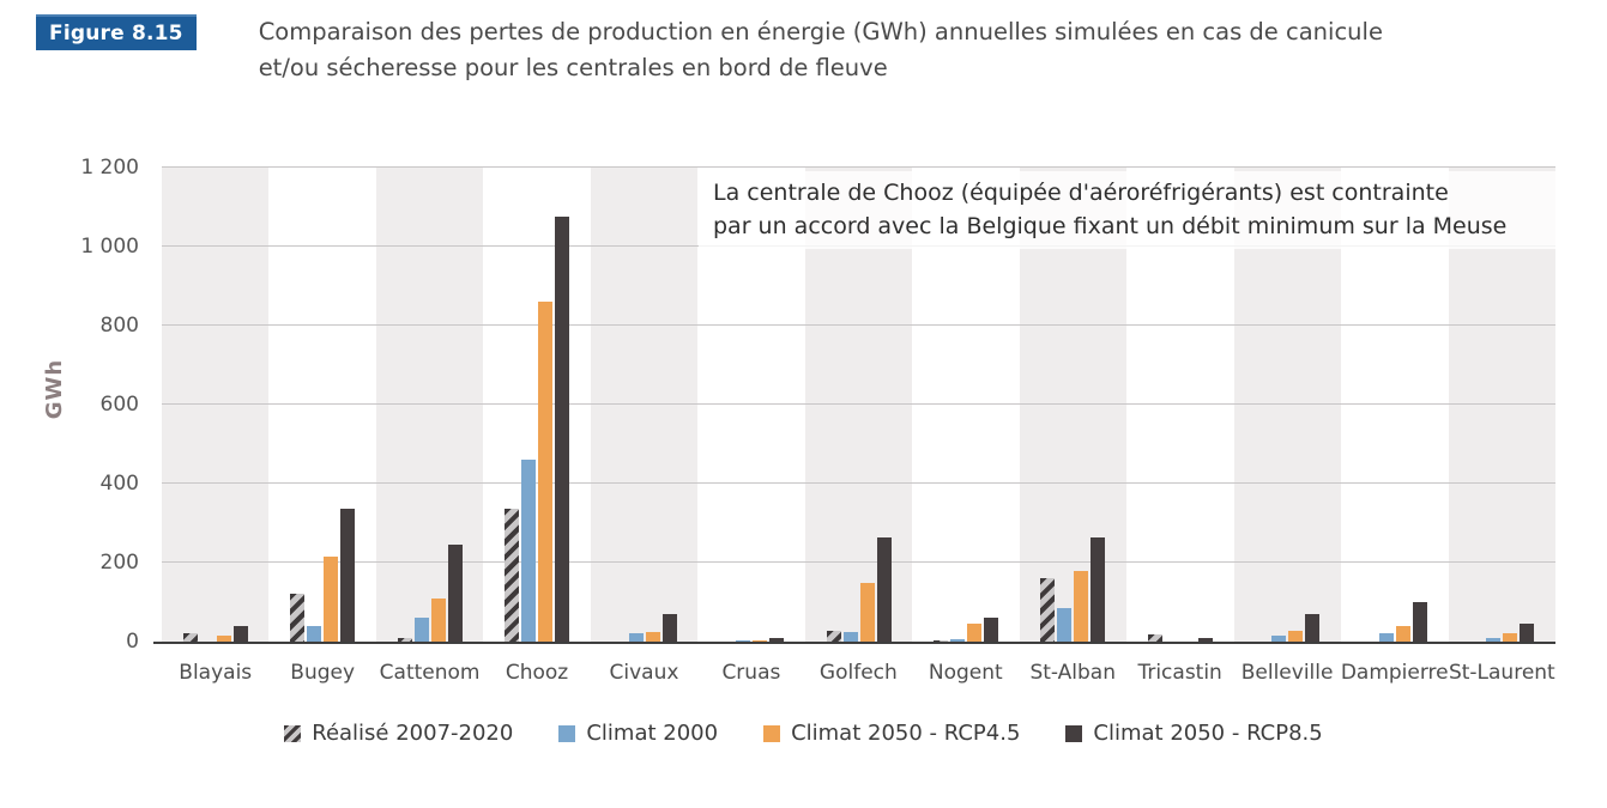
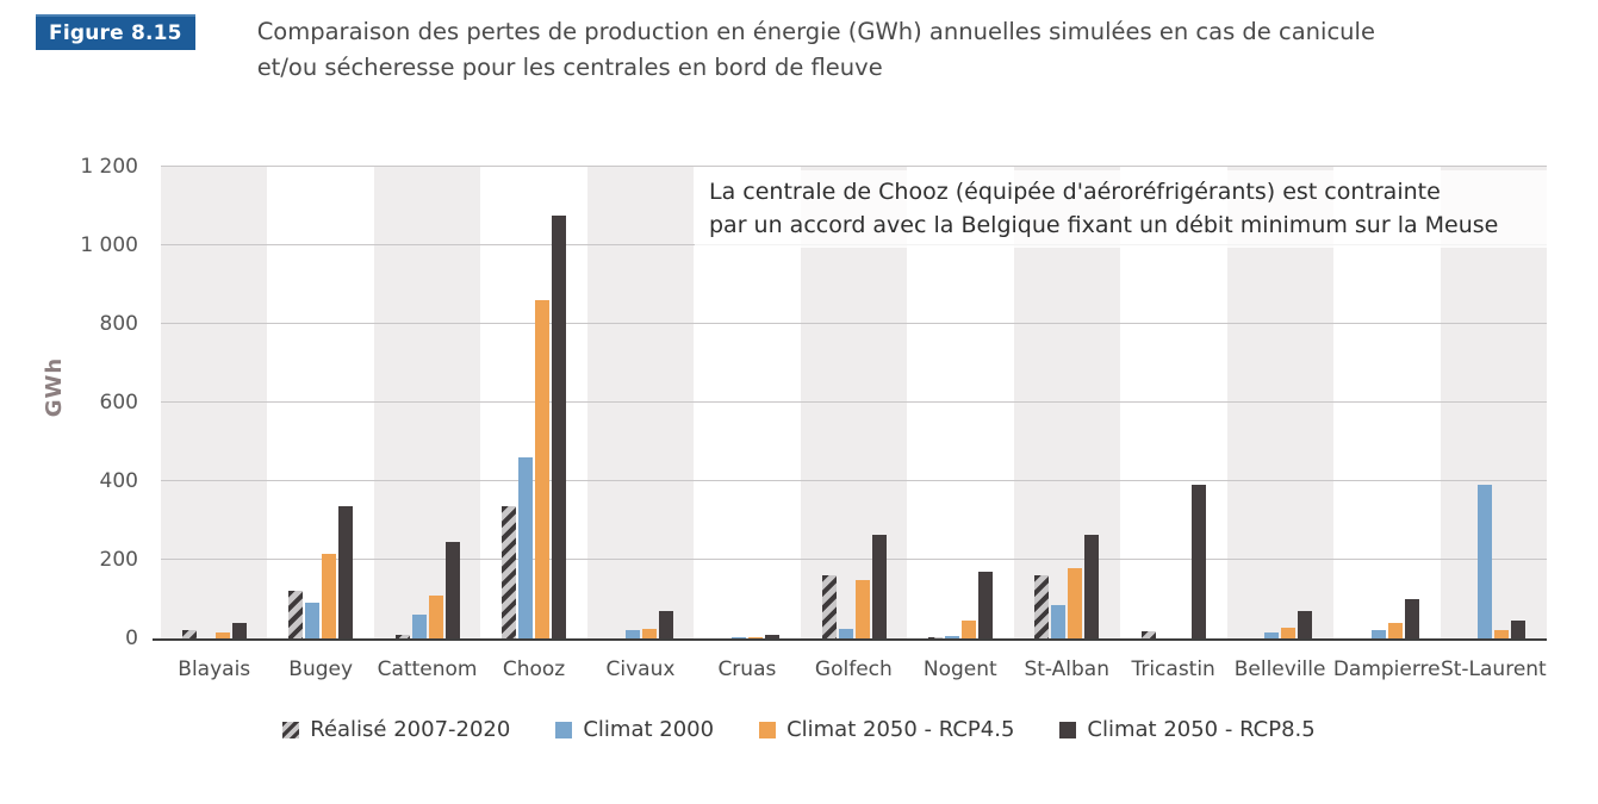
Climat 2000/Bugey: 40 -> 90
Réalisé 2007-2020/Golfech: 30 -> 160
Climat 2050 - RCP8.5/Nogent: 60 -> 170
Climat 2050 - RCP8.5/Tricastin: 10 -> 390
Climat 2000/St-Laurent: 10 -> 390
